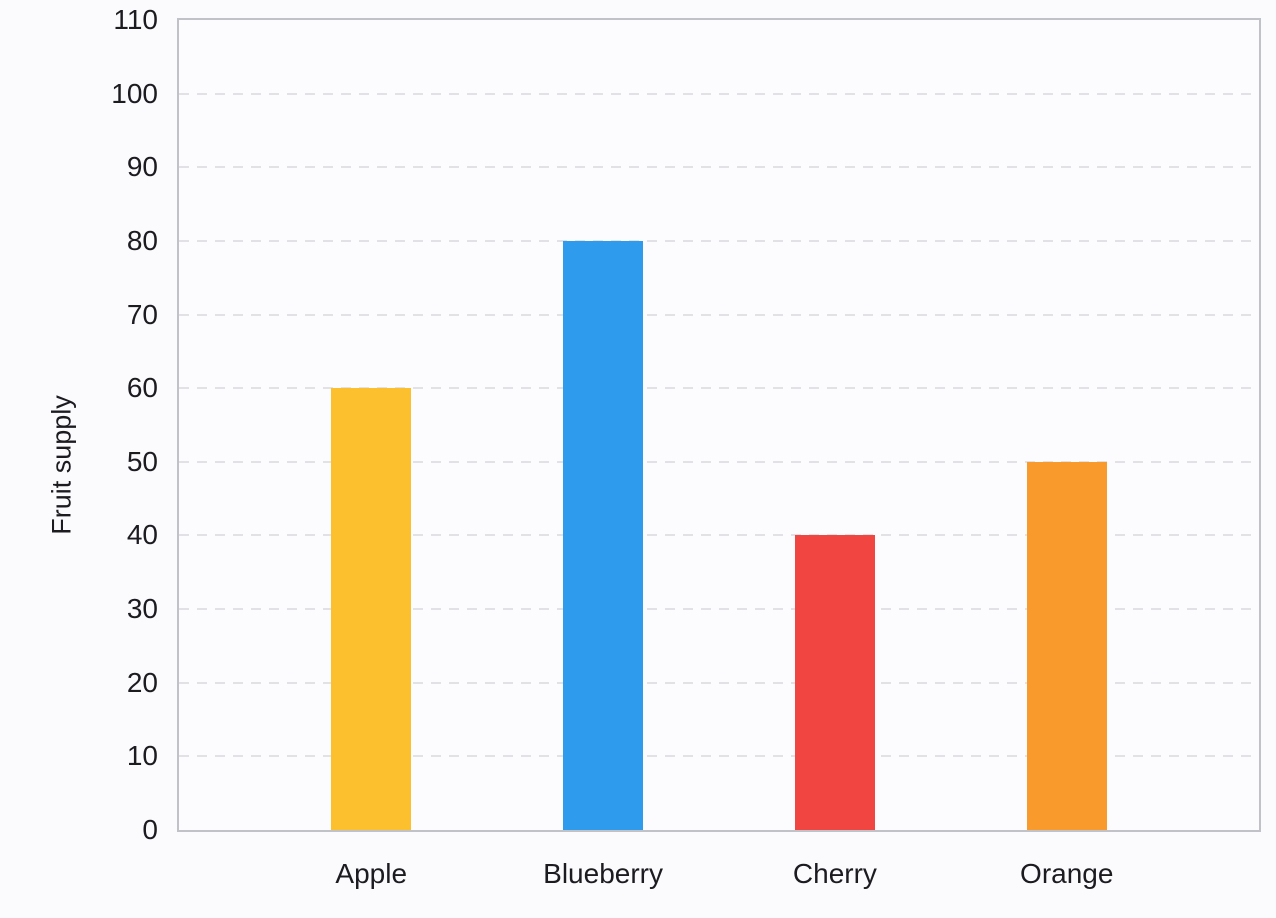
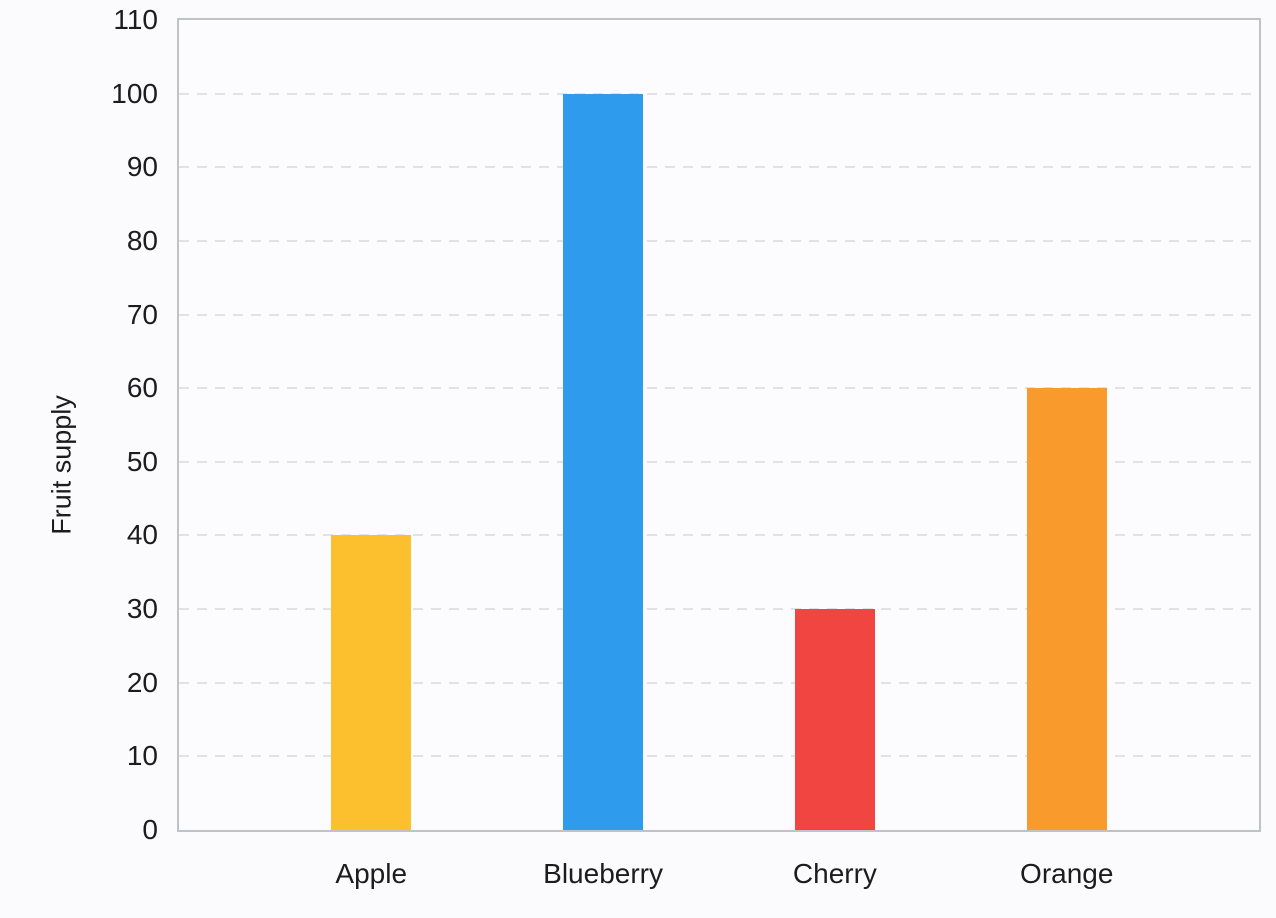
Apple: 60 -> 40
Blueberry: 80 -> 100
Cherry: 40 -> 30
Orange: 50 -> 60
